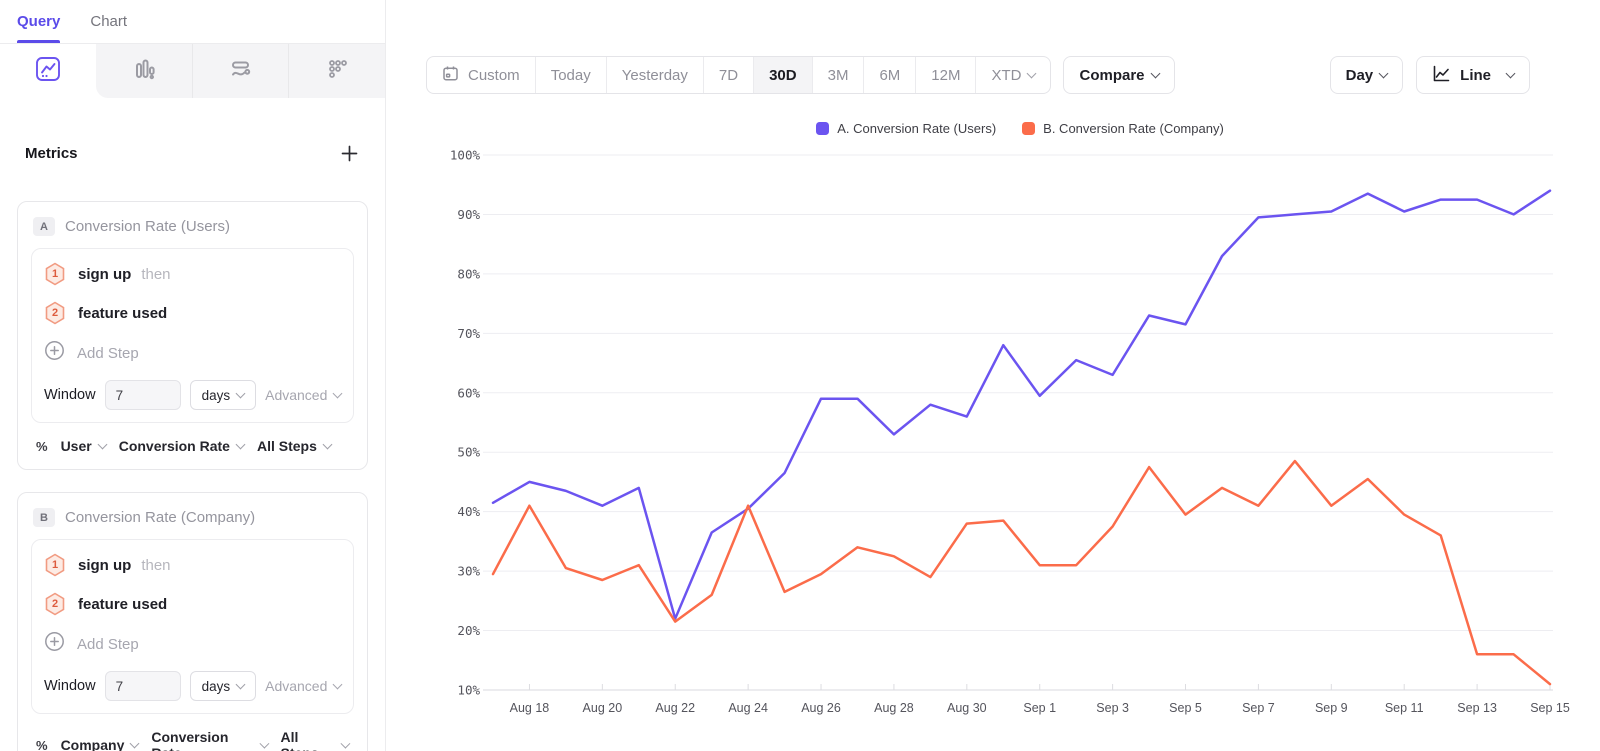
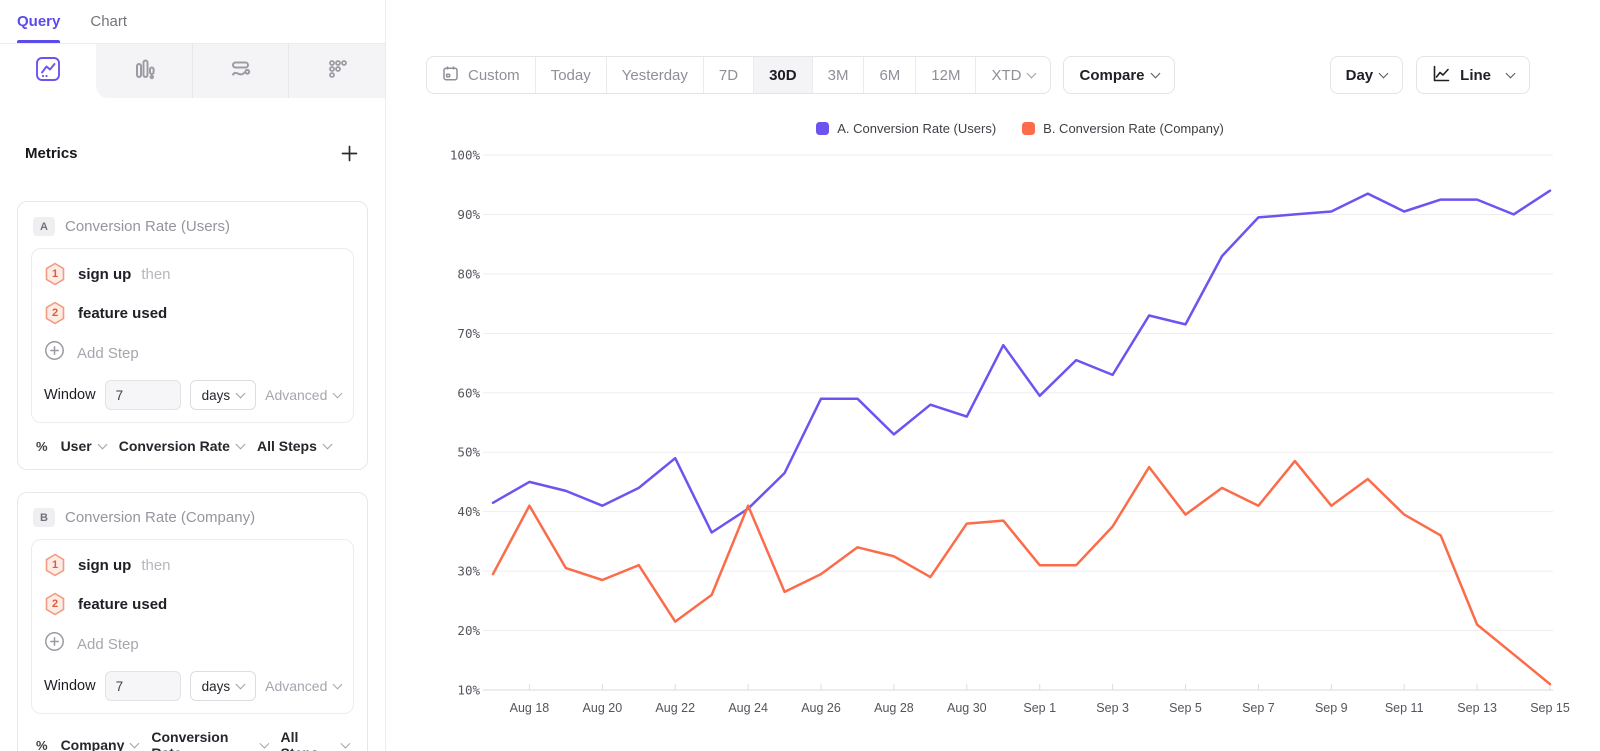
A. Conversion Rate (Users)/Aug 22: 22% -> 49%
B. Conversion Rate (Company)/Sep 13: 16% -> 21%
